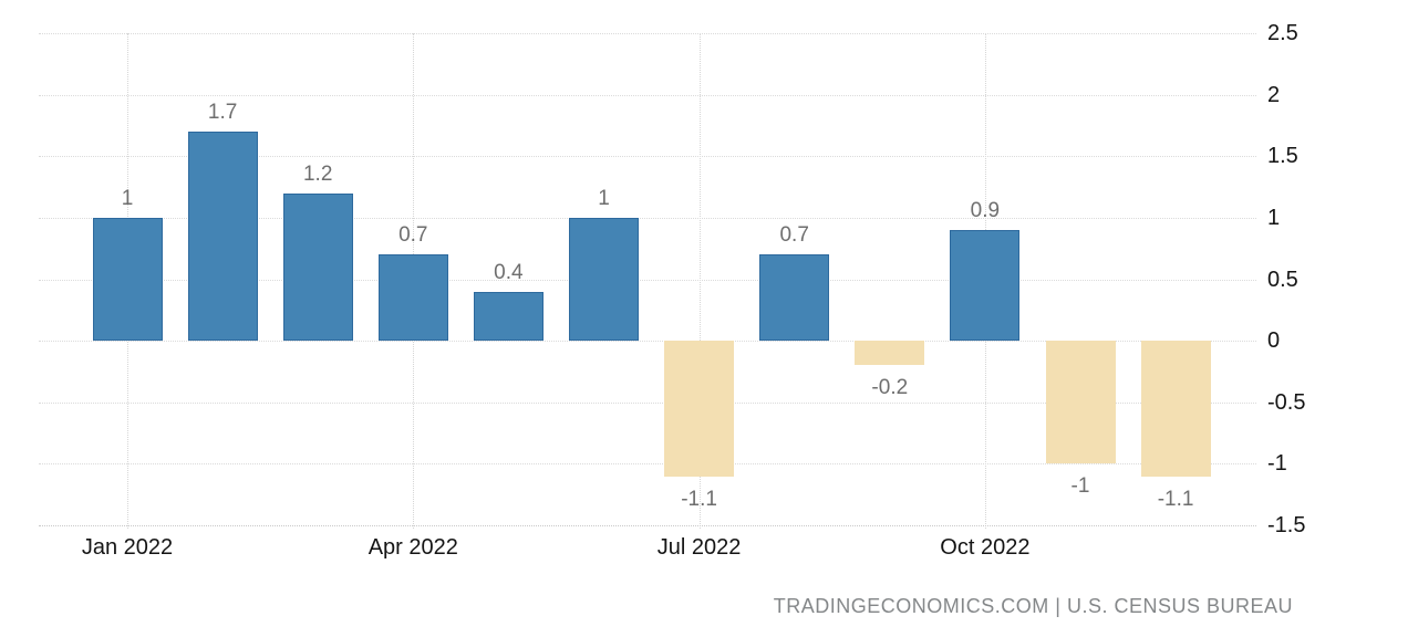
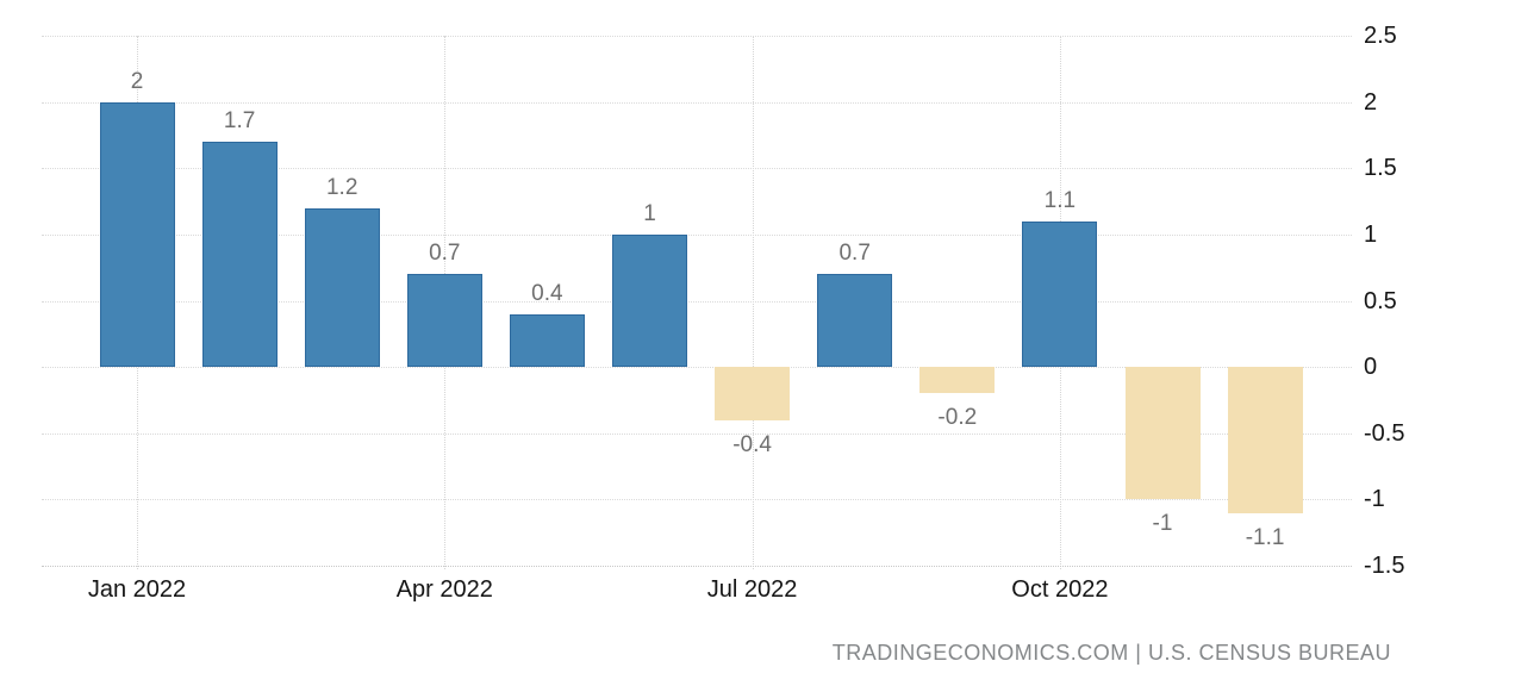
Jan 2022: 1 -> 2
Jul 2022: -1.1 -> -0.4
Oct 2022: 0.9 -> 1.1
